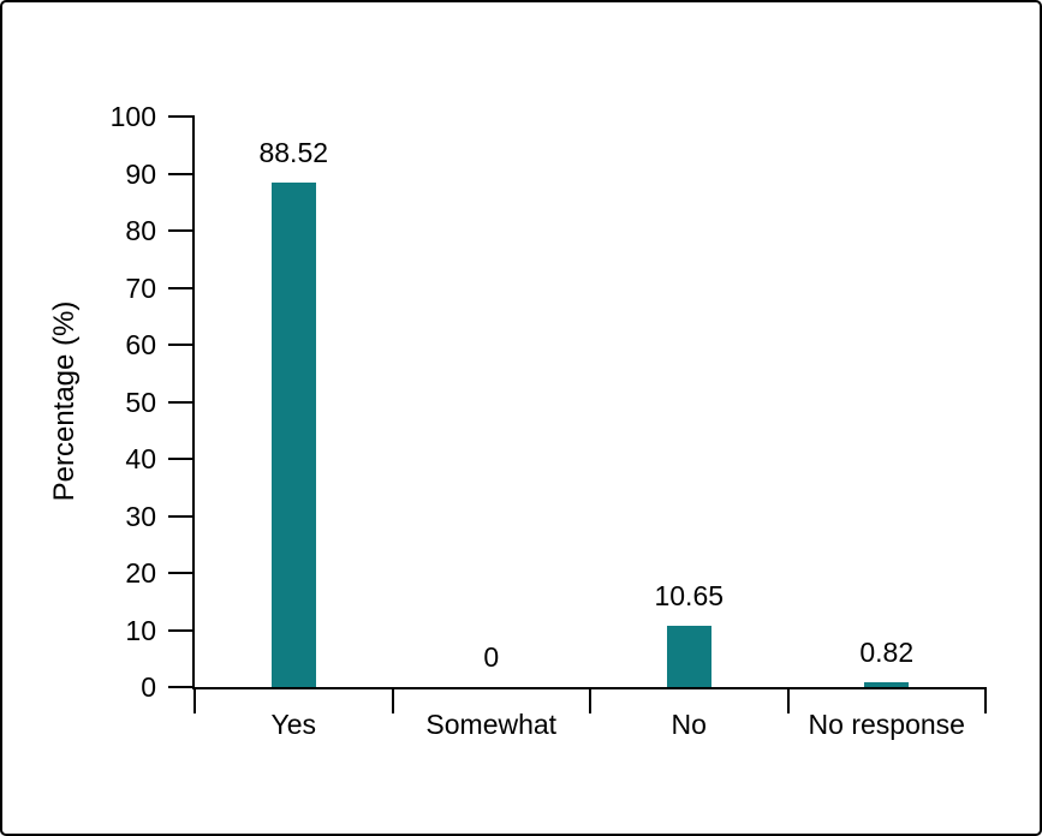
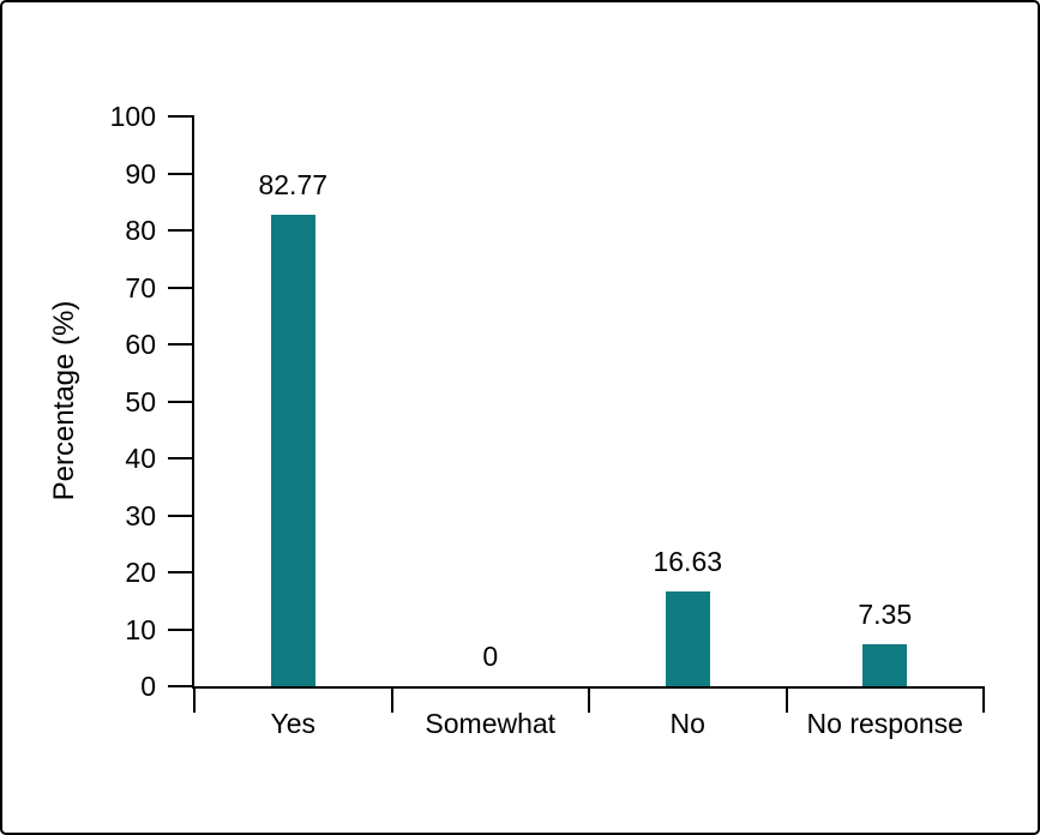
Yes: 88.52 -> 82.77
No: 10.65 -> 16.63
No response: 0.82 -> 7.35
